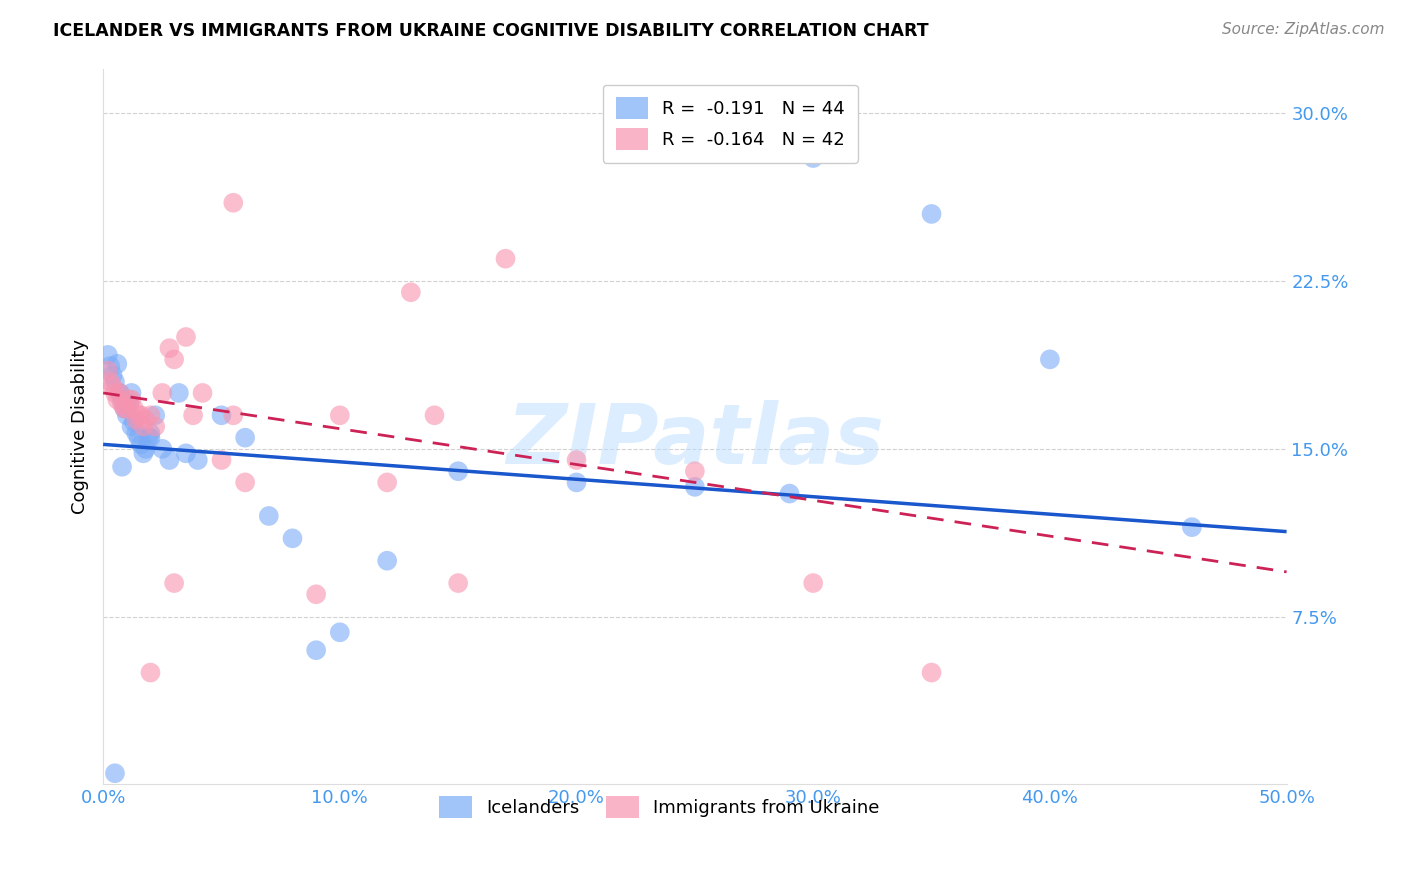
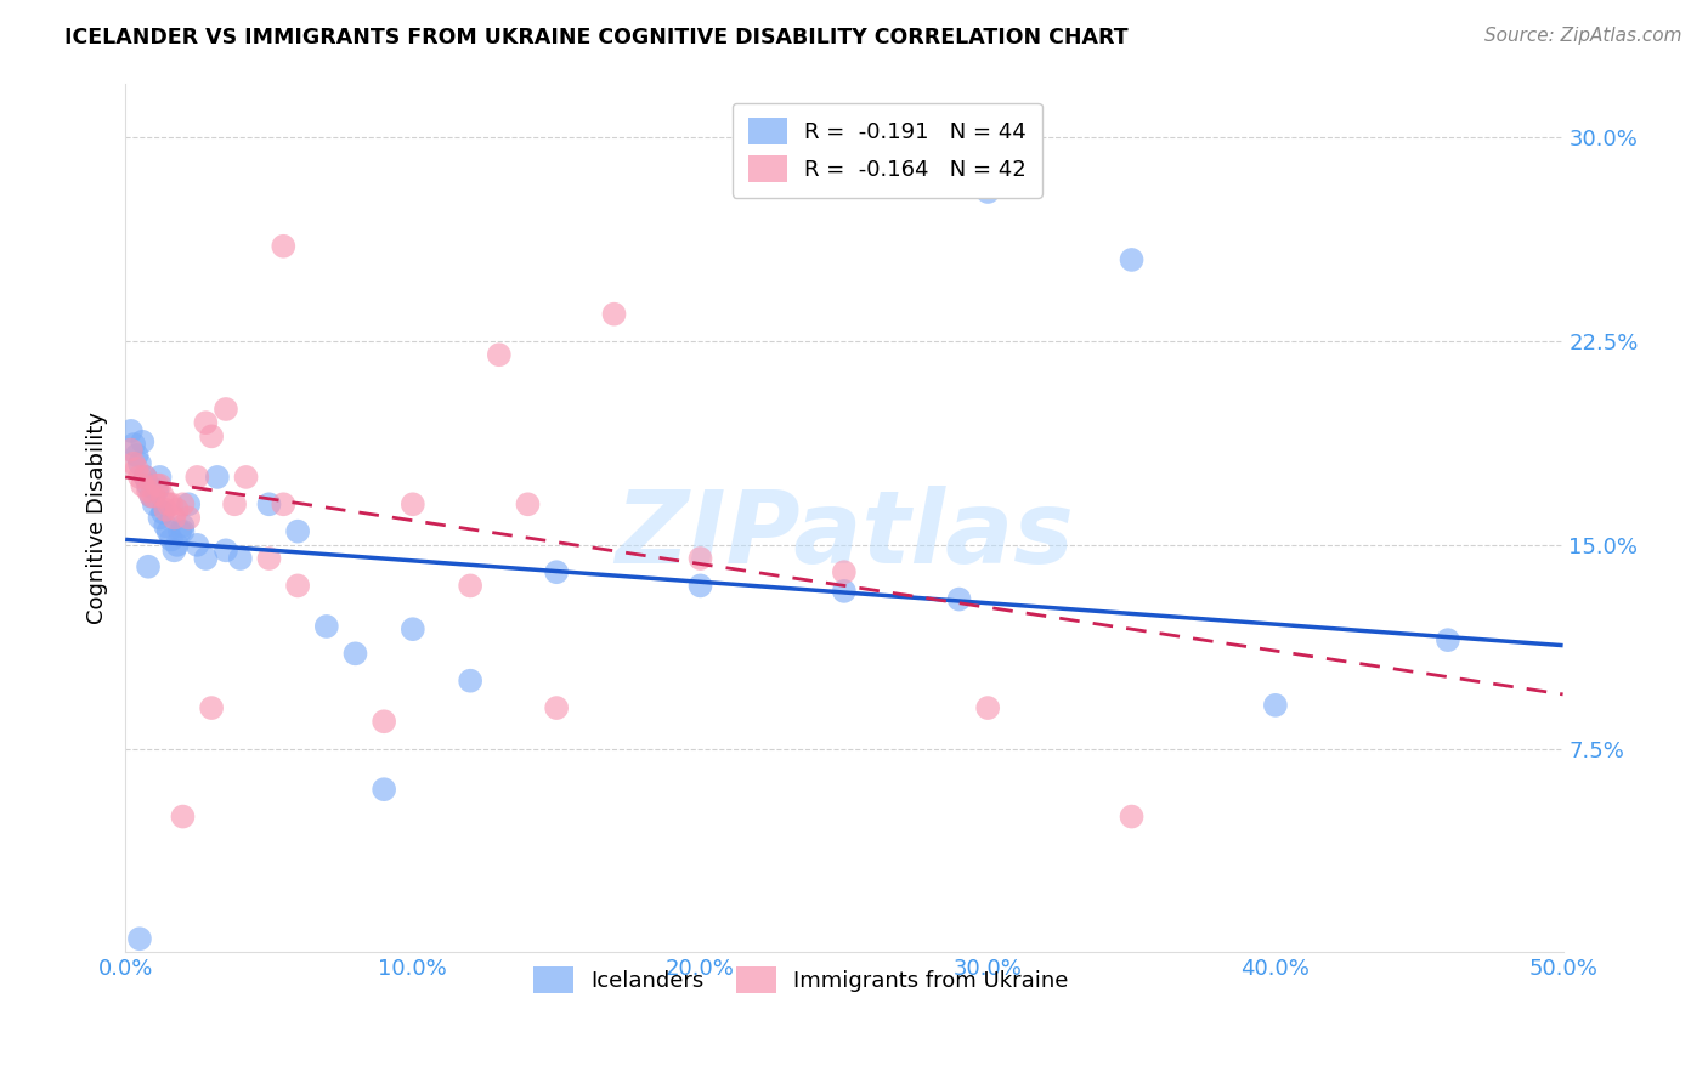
Icelanders/10.0%: 6.8% -> 11.9%
Icelanders/40.0%: 19.0% -> 9.1%
